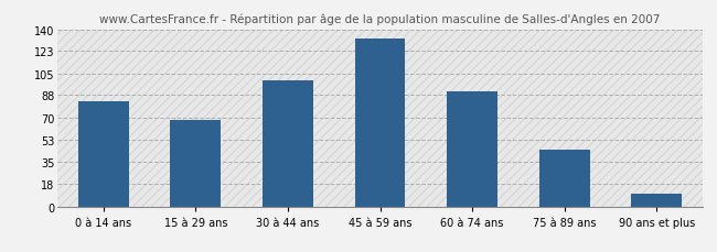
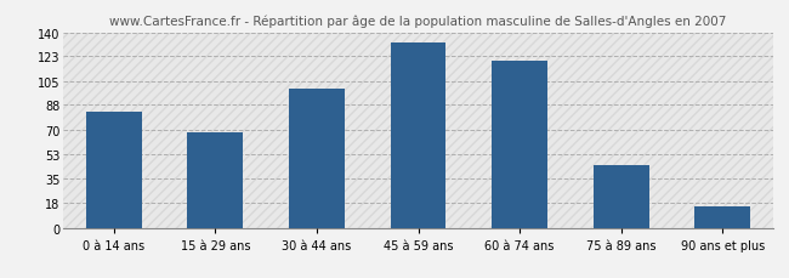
60 à 74 ans: 91 -> 120
90 ans et plus: 10 -> 15
